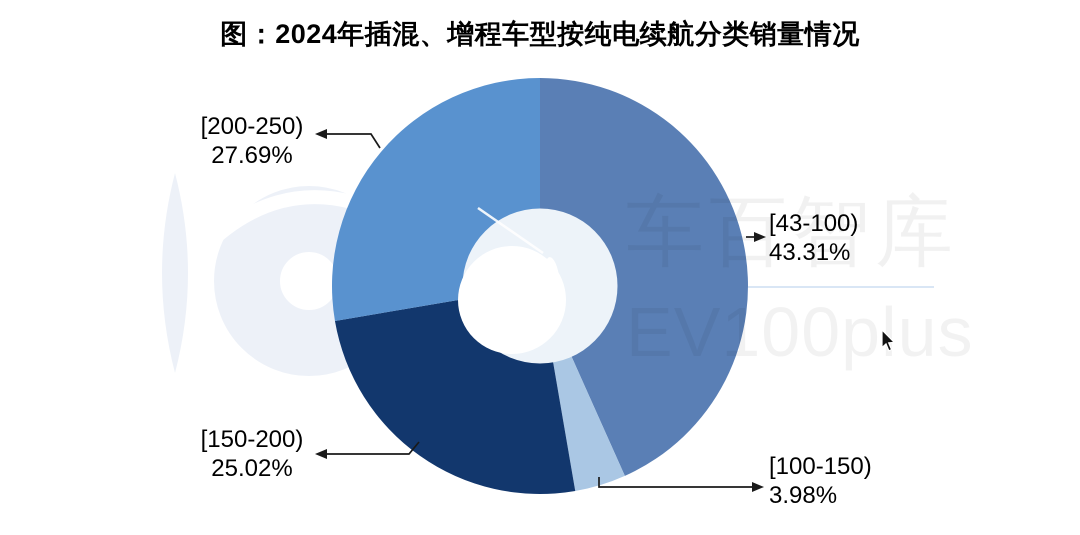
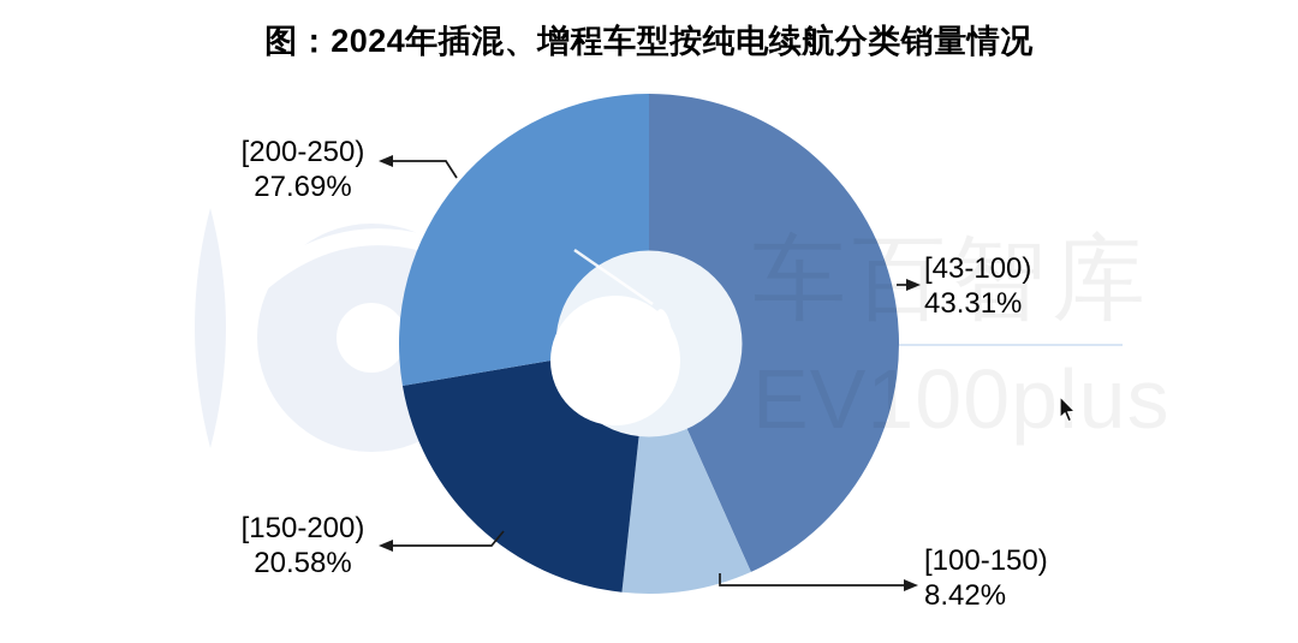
[100-150): 3.98% -> 8.42%
[150-200): 25.02% -> 20.58%
